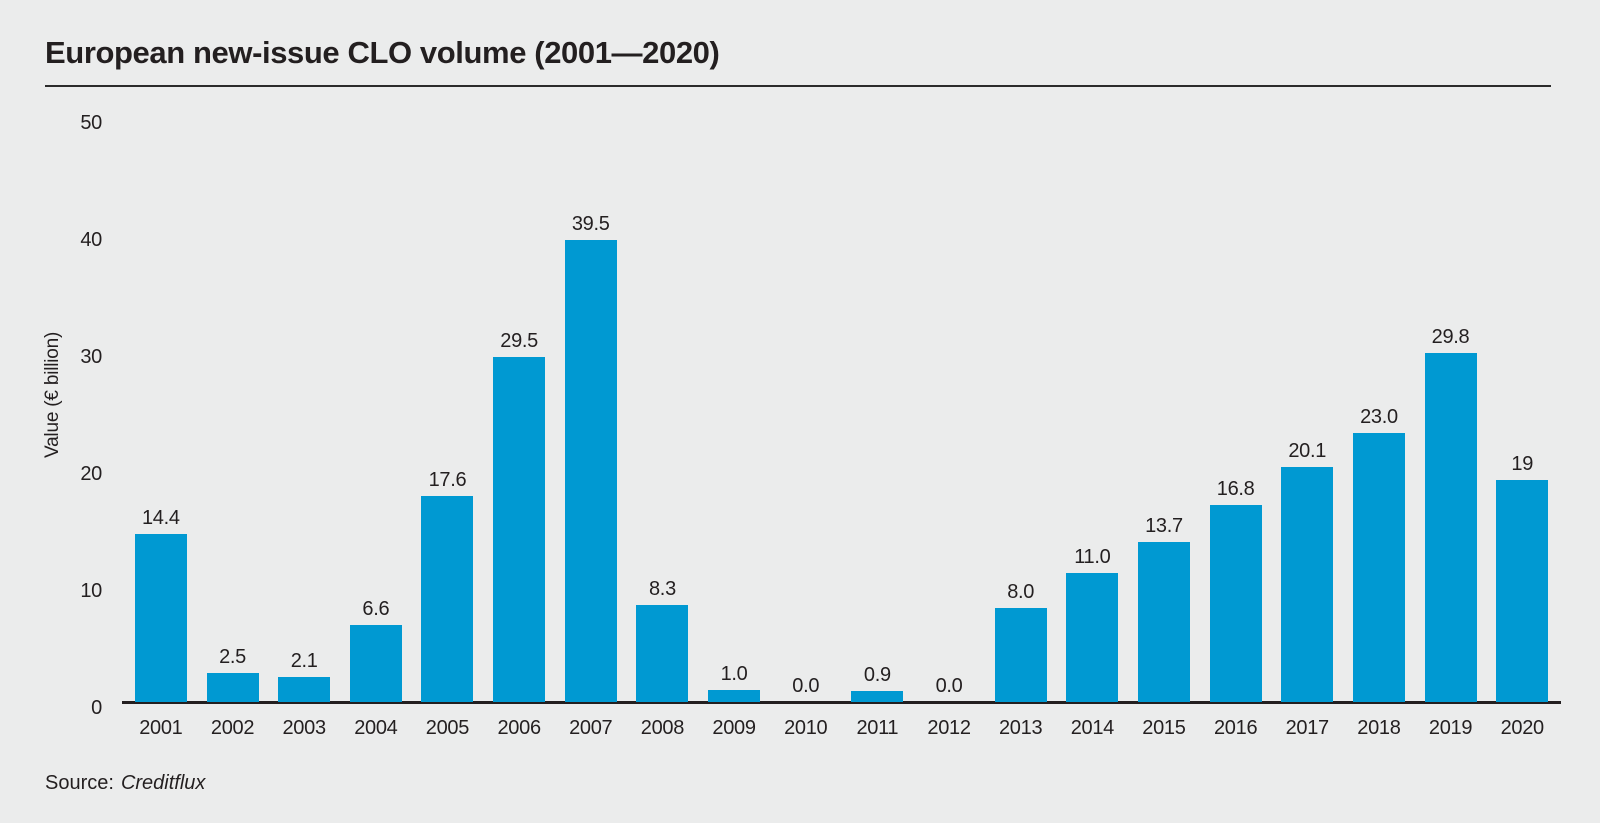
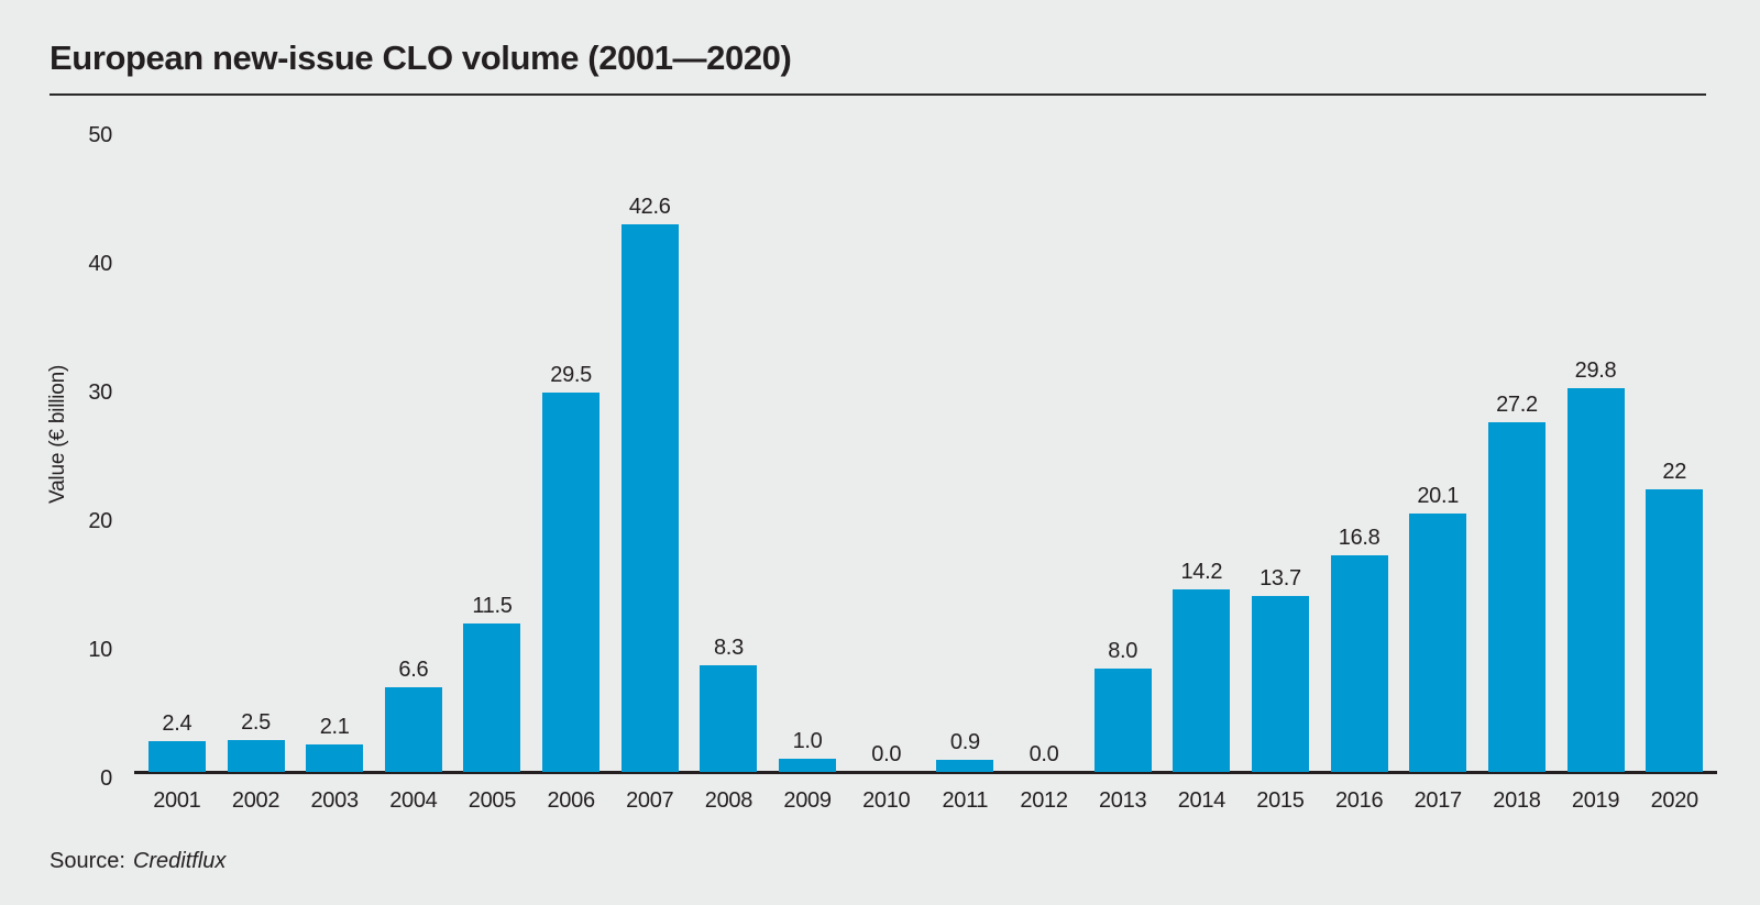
2001: 14.4 -> 2.4
2005: 17.6 -> 11.5
2007: 39.5 -> 42.6
2014: 11.0 -> 14.2
2018: 23.0 -> 27.2
2020: 19 -> 22
